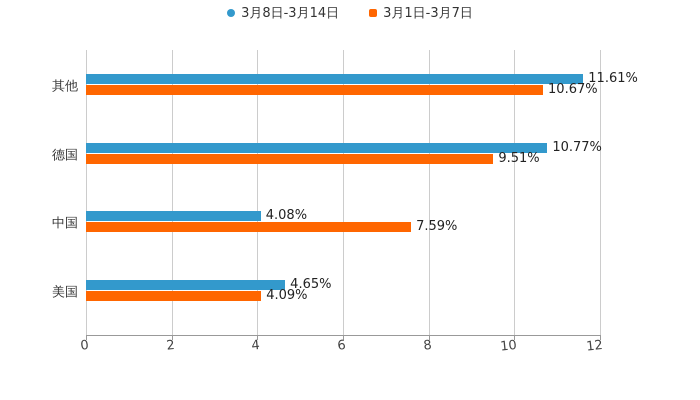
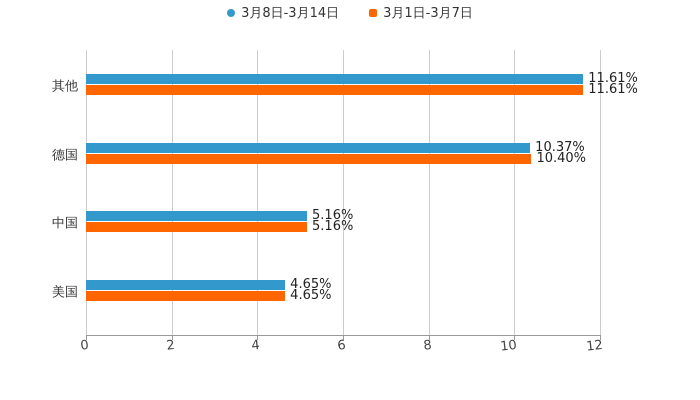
3月1日-3月7日/其他: 10.67% -> 11.61%
3月8日-3月14日/德国: 10.77% -> 10.37%
3月1日-3月7日/德国: 9.51% -> 10.40%
3月8日-3月14日/中国: 4.08% -> 5.16%
3月1日-3月7日/中国: 7.59% -> 5.16%
3月1日-3月7日/美国: 4.09% -> 4.65%
